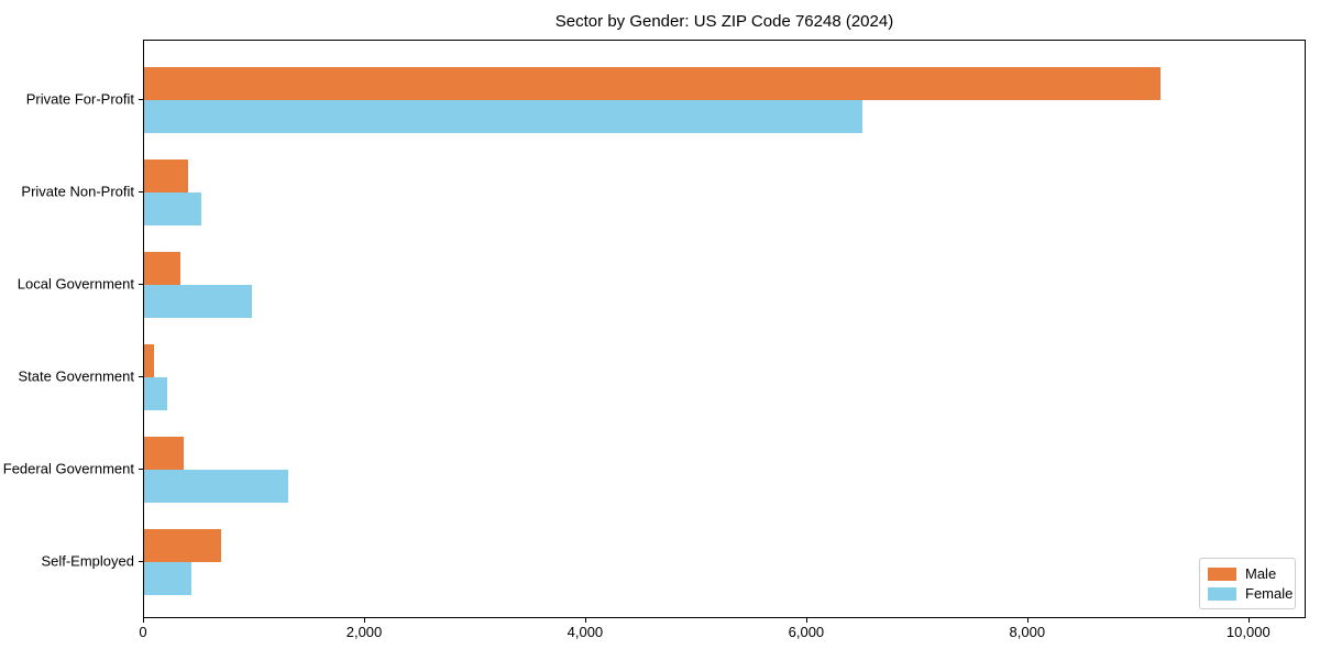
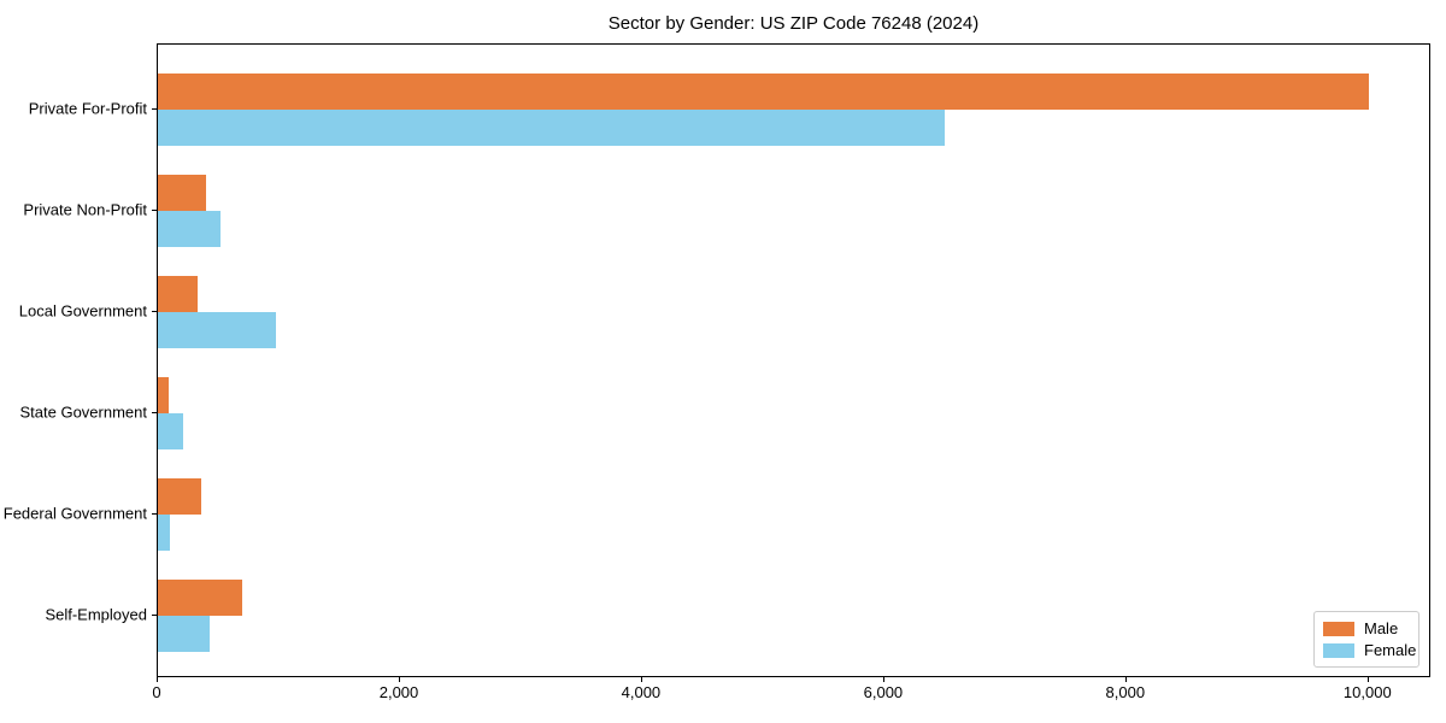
Male/Private For-Profit: 9200 -> 10000
Female/Federal Government: 1300 -> 100
